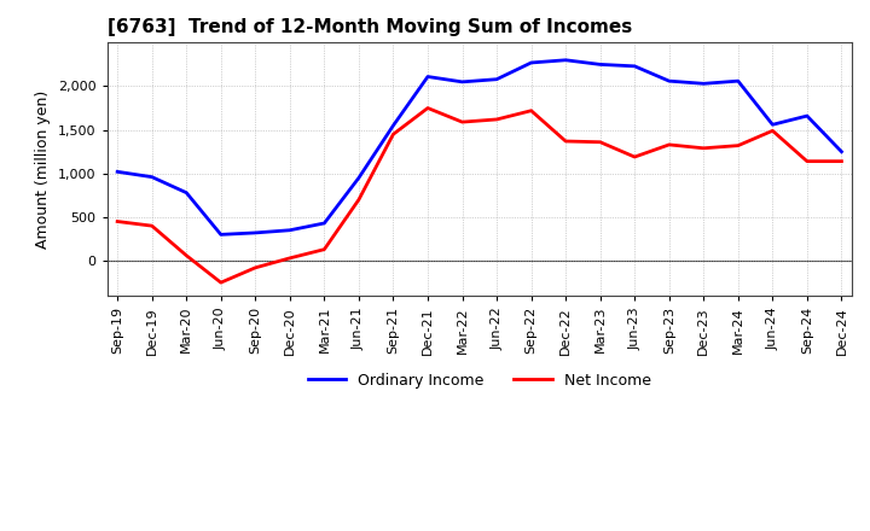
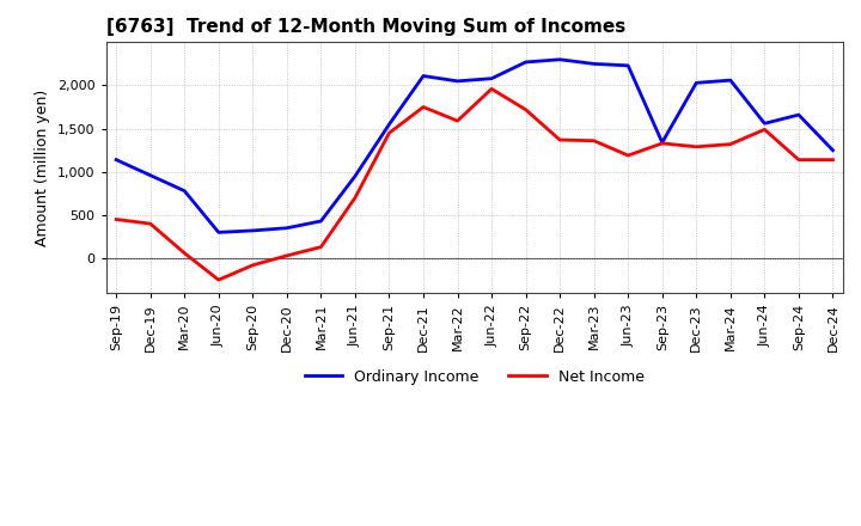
Ordinary Income/Sep-19: 1,020 -> 1,140
Net Income/Jun-22: 1,620 -> 1,960
Ordinary Income/Sep-23: 2,060 -> 1,340
